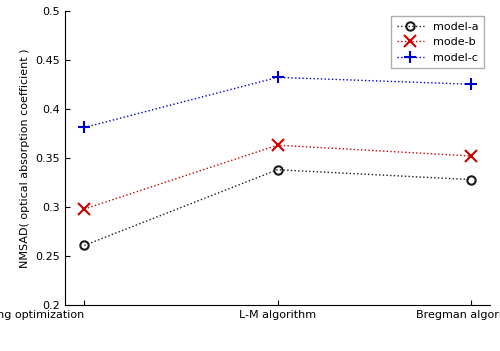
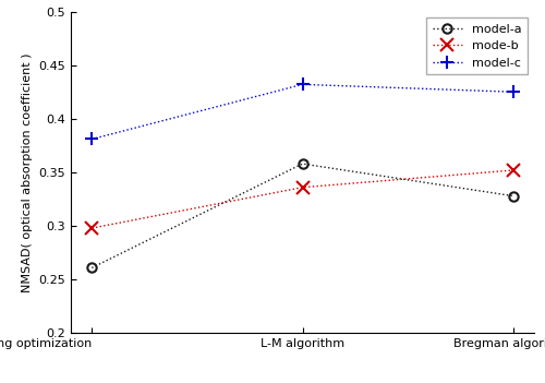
model-a/L-M algorithm: 0.338 -> 0.358
mode-b/L-M algorithm: 0.363 -> 0.336
